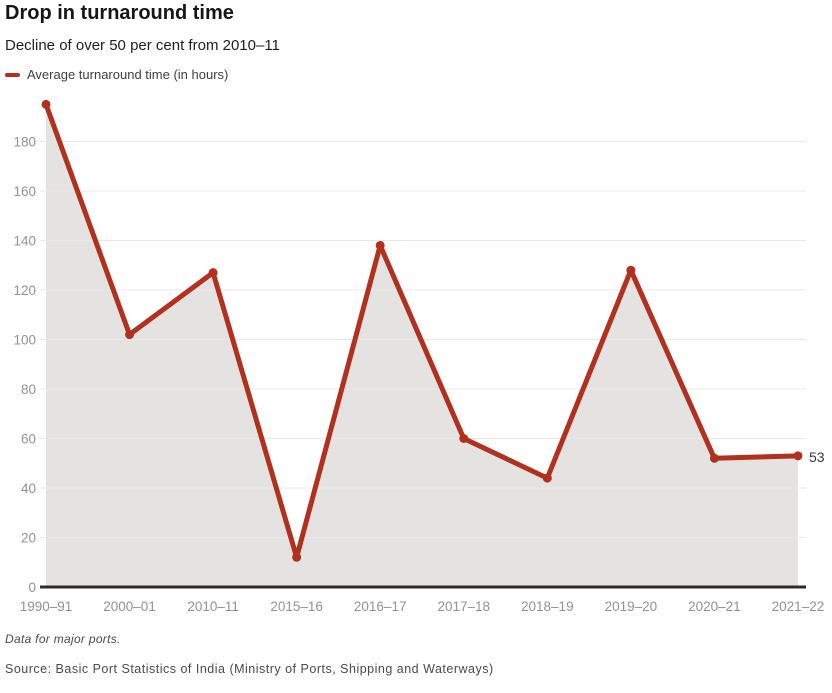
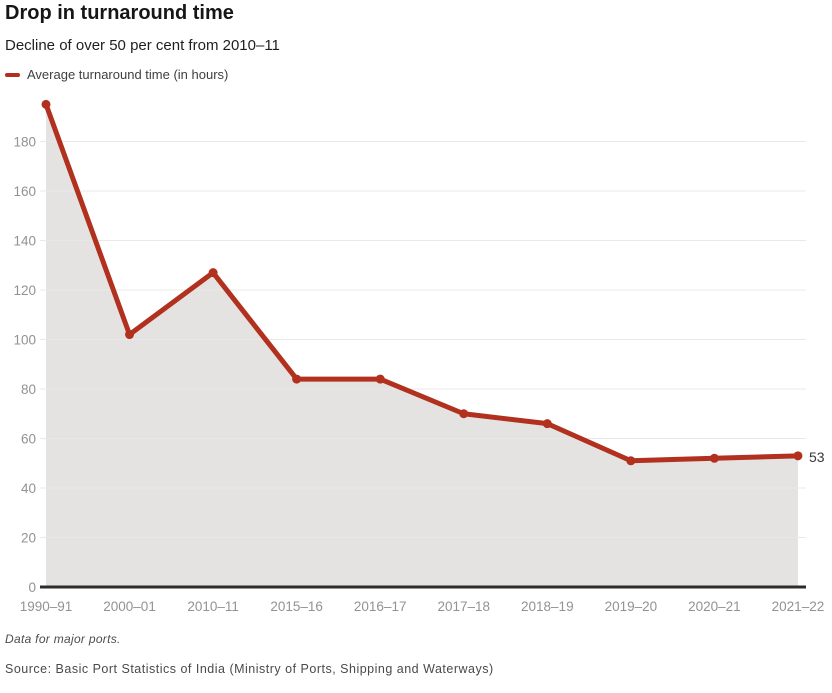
2015–16: 12 -> 84
2016–17: 138 -> 84
2017–18: 60 -> 70
2018–19: 44 -> 66
2019–20: 128 -> 51
